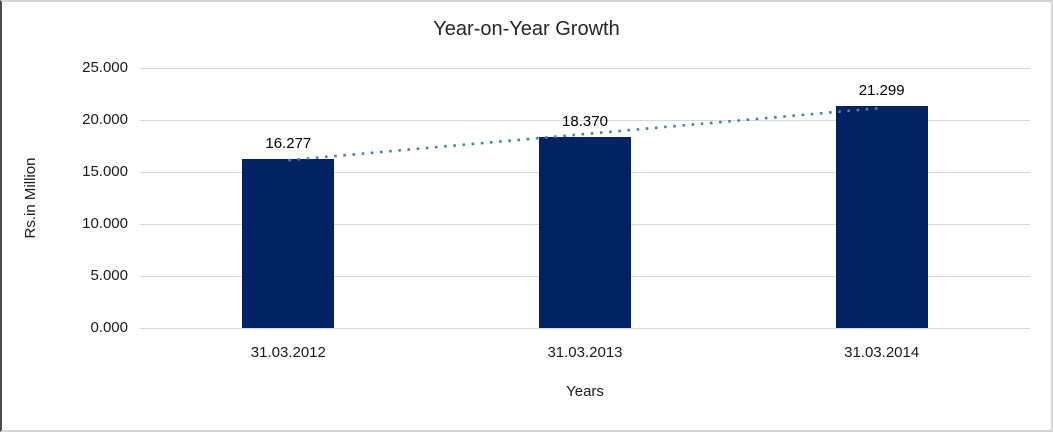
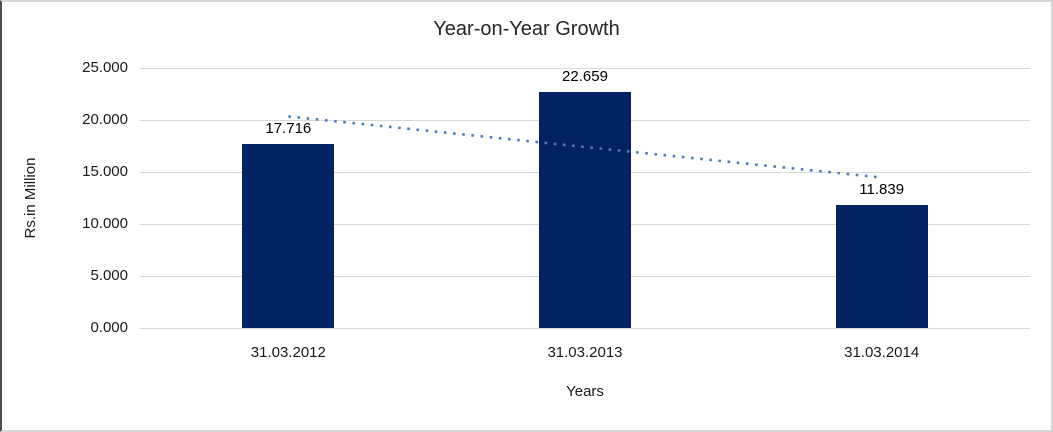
31.03.2012: 16.277 -> 17.716
31.03.2013: 18.370 -> 22.659
31.03.2014: 21.299 -> 11.839
